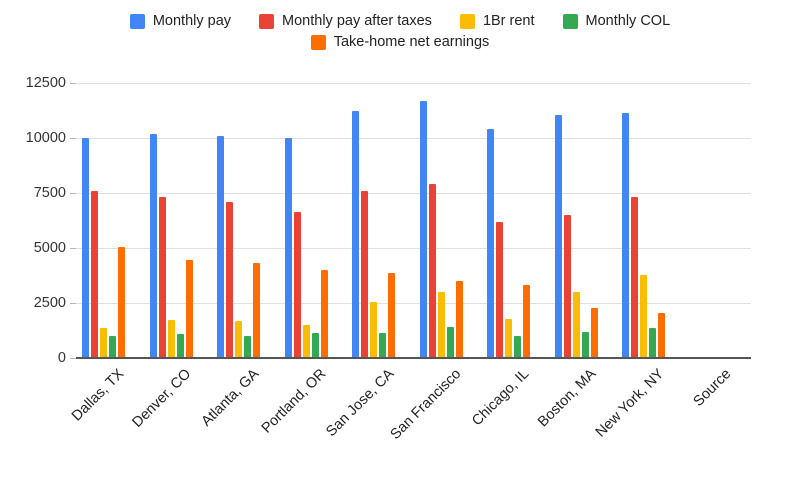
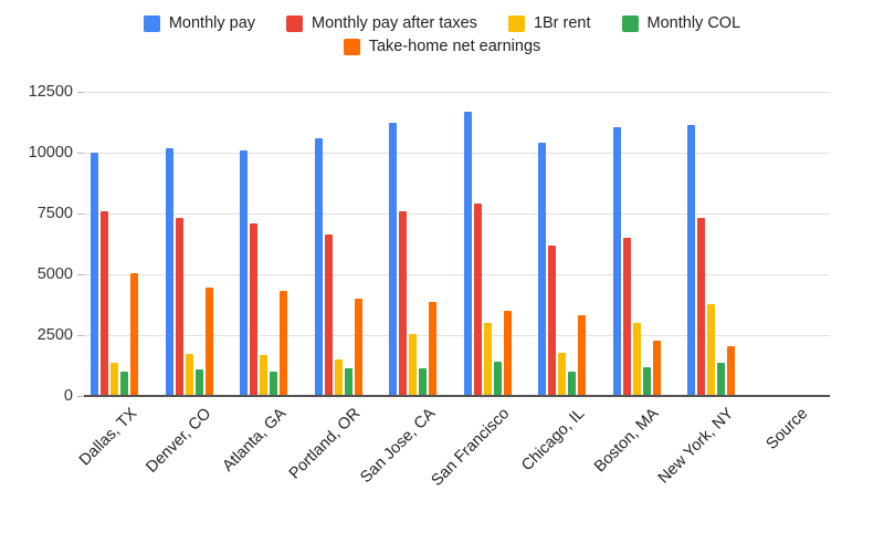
Monthly pay/Portland, OR: 10000 -> 10600
